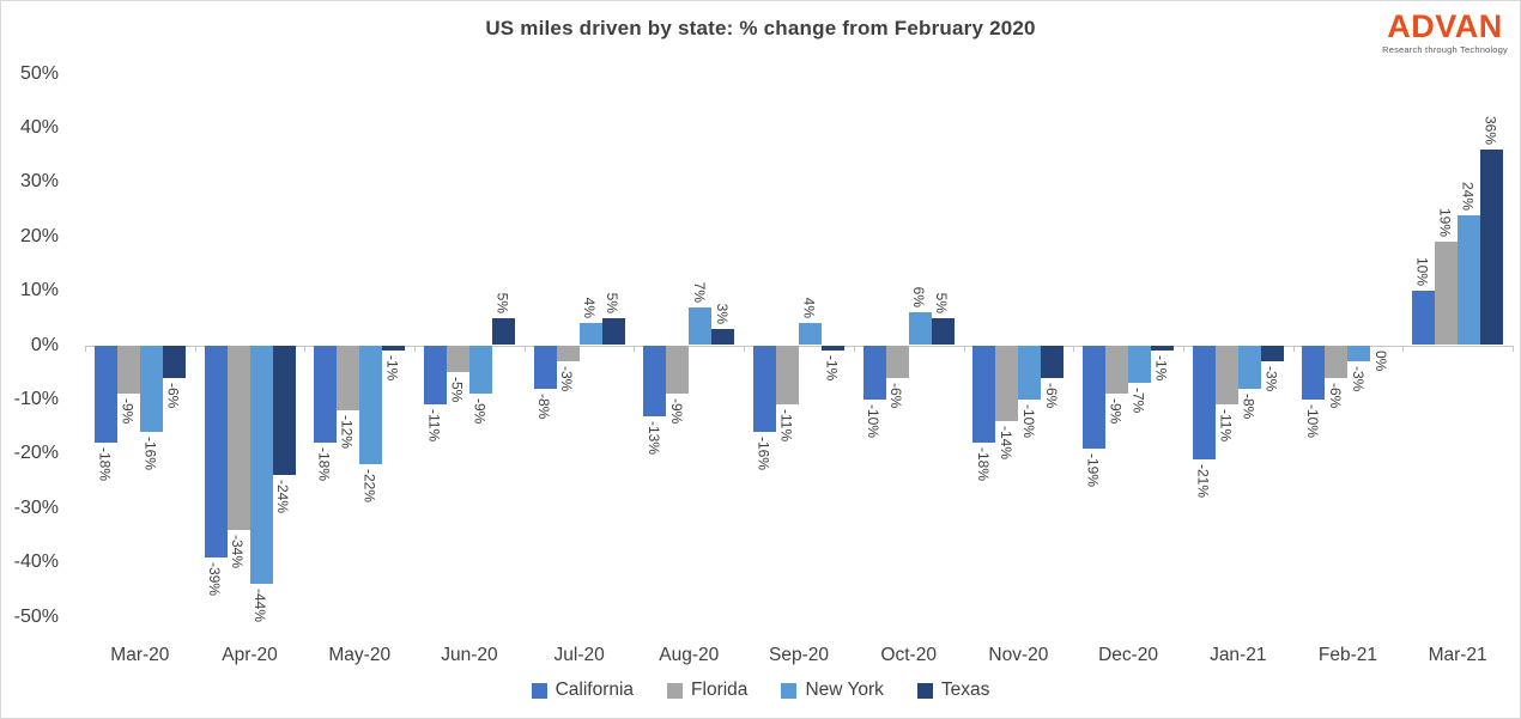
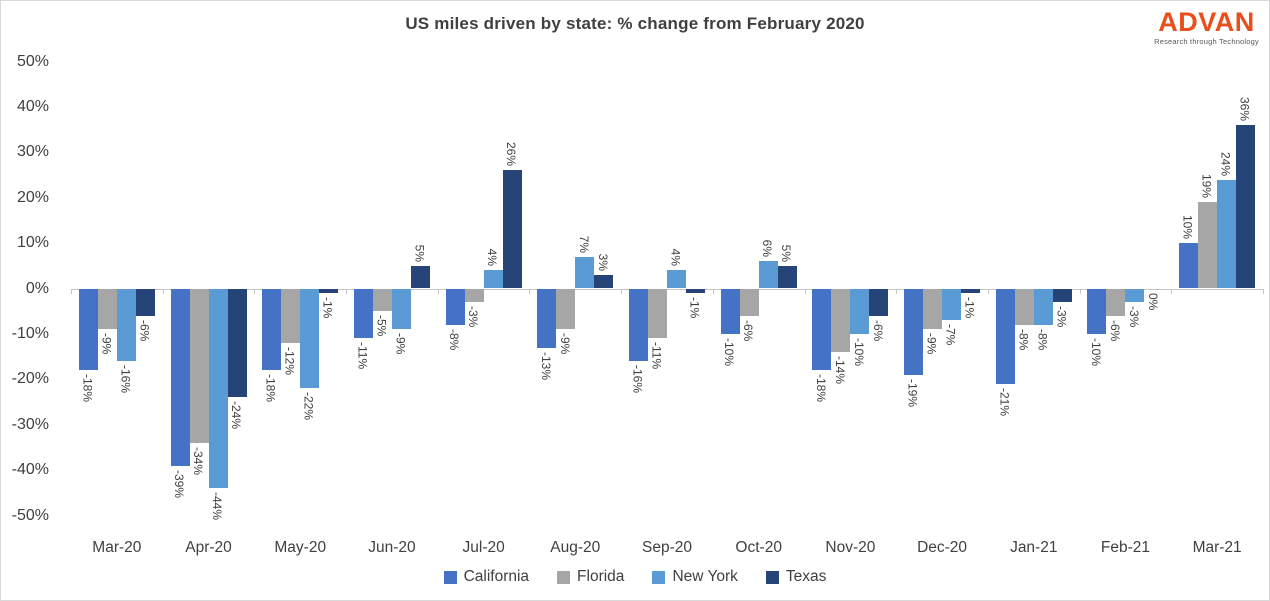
Texas/Jul-20: 5% -> 26%
Florida/Jan-21: -11% -> -8%
